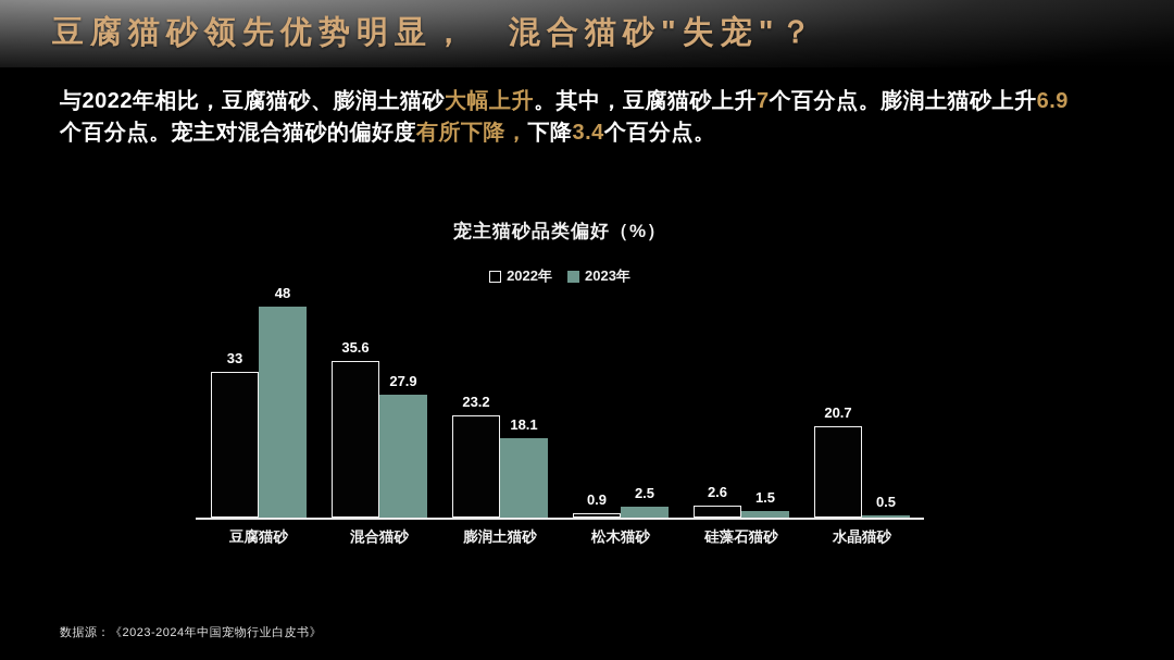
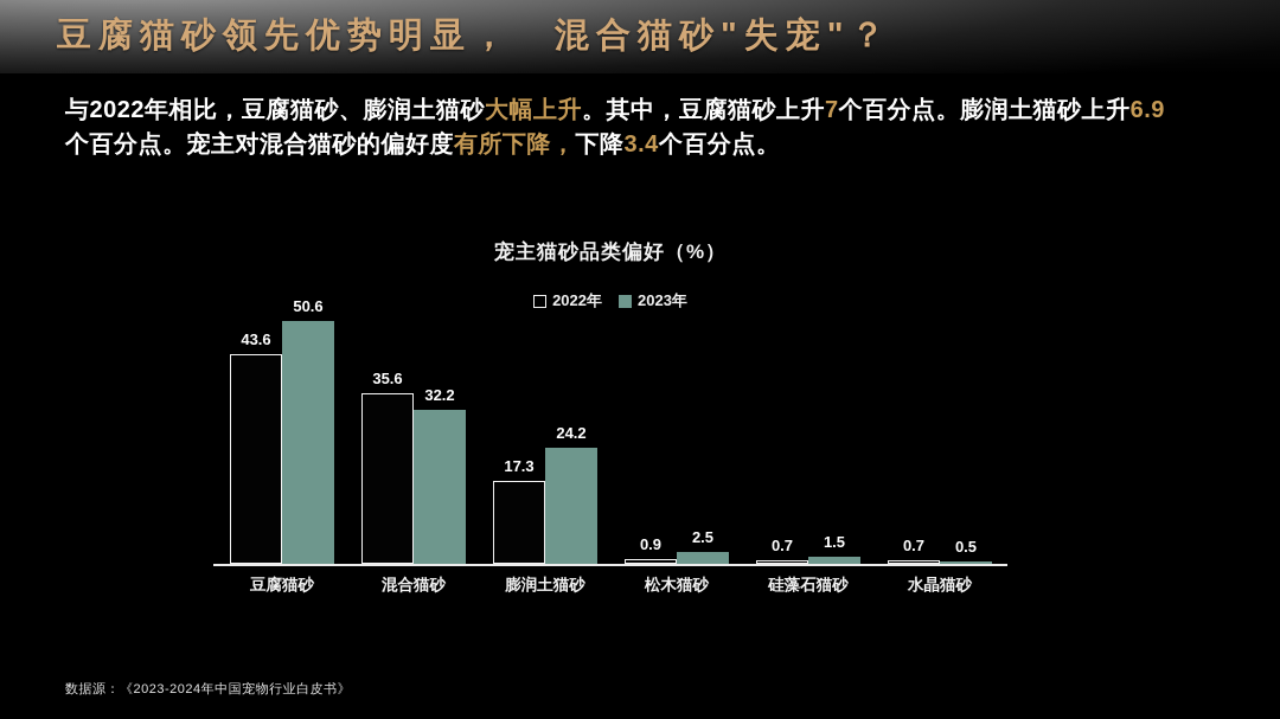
2022年/豆腐猫砂: 33 -> 43.6
2023年/豆腐猫砂: 48 -> 50.6
2023年/混合猫砂: 27.9 -> 32.2
2022年/膨润土猫砂: 23.2 -> 17.3
2023年/膨润土猫砂: 18.1 -> 24.2
2022年/硅藻石猫砂: 2.6 -> 0.7
2022年/水晶猫砂: 20.7 -> 0.7
